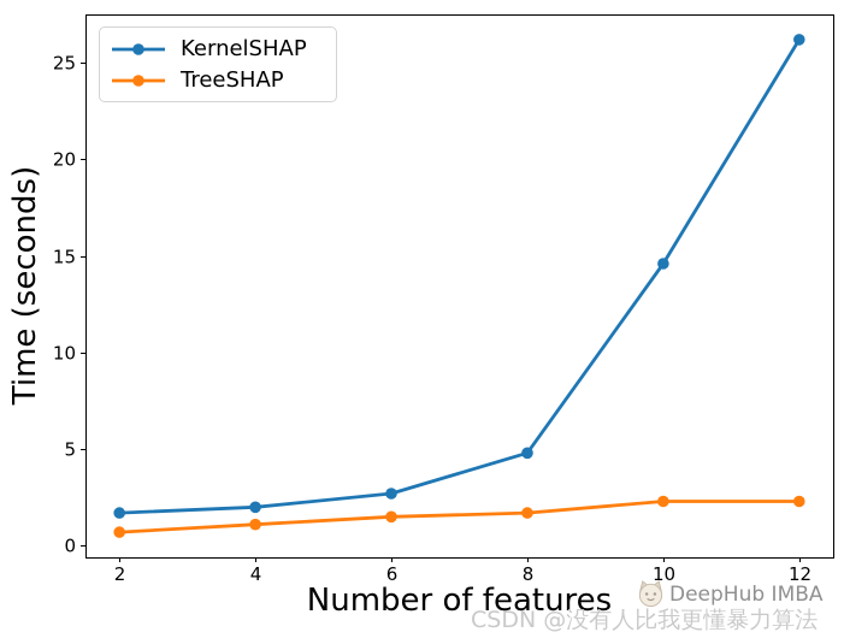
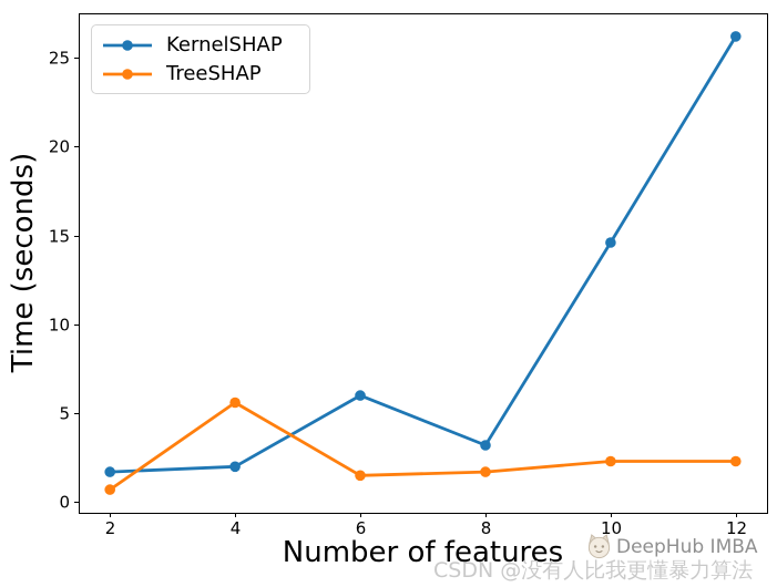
TreeSHAP/4: 1.1 -> 5.6
KernelSHAP/6: 2.7 -> 6.0
KernelSHAP/8: 4.8 -> 3.2
